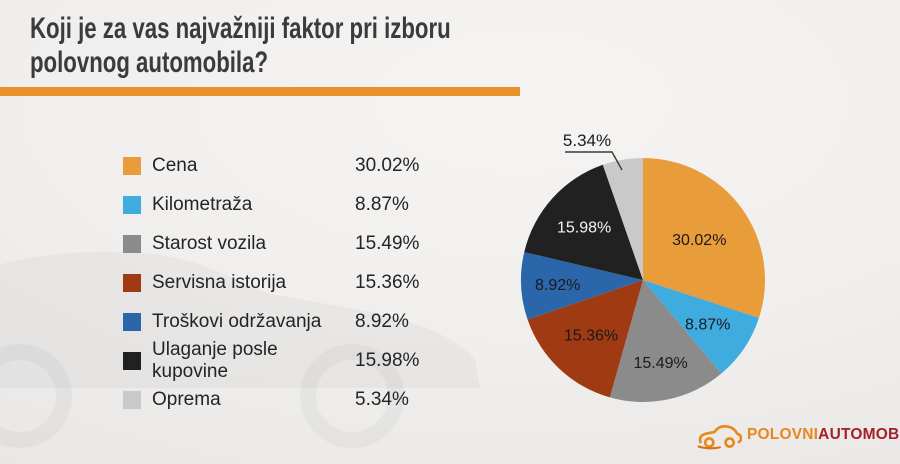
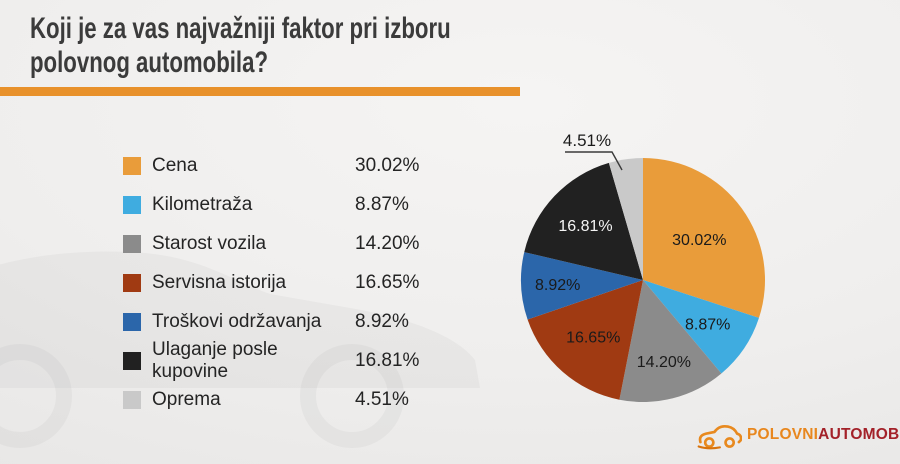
Starost vozila: 15.49% -> 14.20%
Servisna istorija: 15.36% -> 16.65%
Ulaganje posle kupovine: 15.98% -> 16.81%
Oprema: 5.34% -> 4.51%
